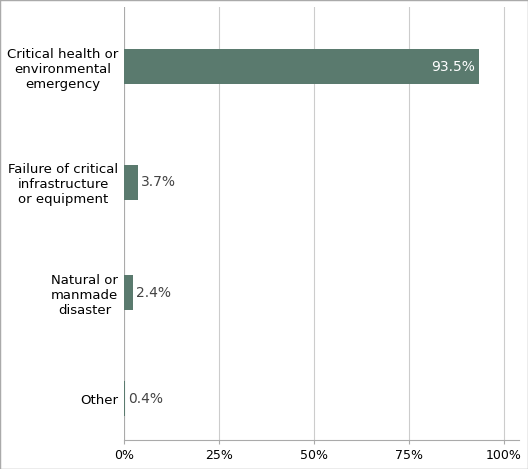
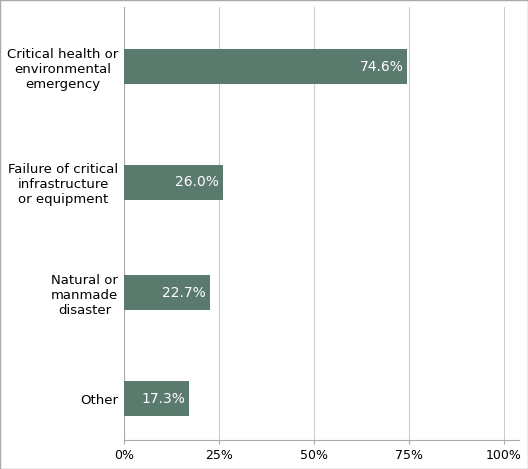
Critical health or environmental emergency: 93.5% -> 74.6%
Failure of critical infrastructure or equipment: 3.7% -> 26.0%
Natural or manmade disaster: 2.4% -> 22.7%
Other: 0.4% -> 17.3%
